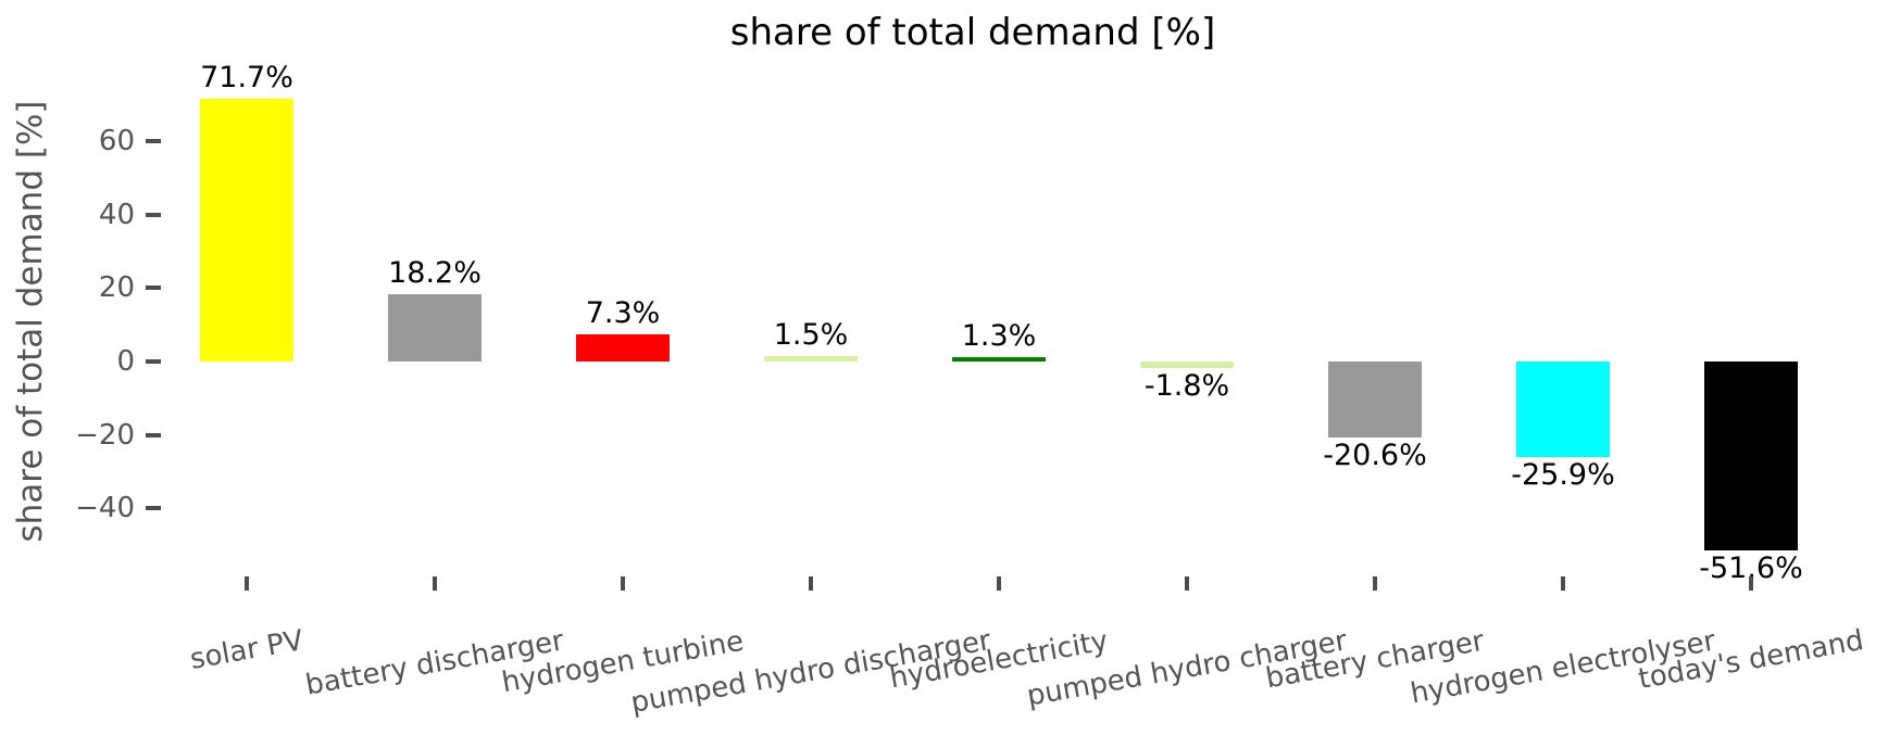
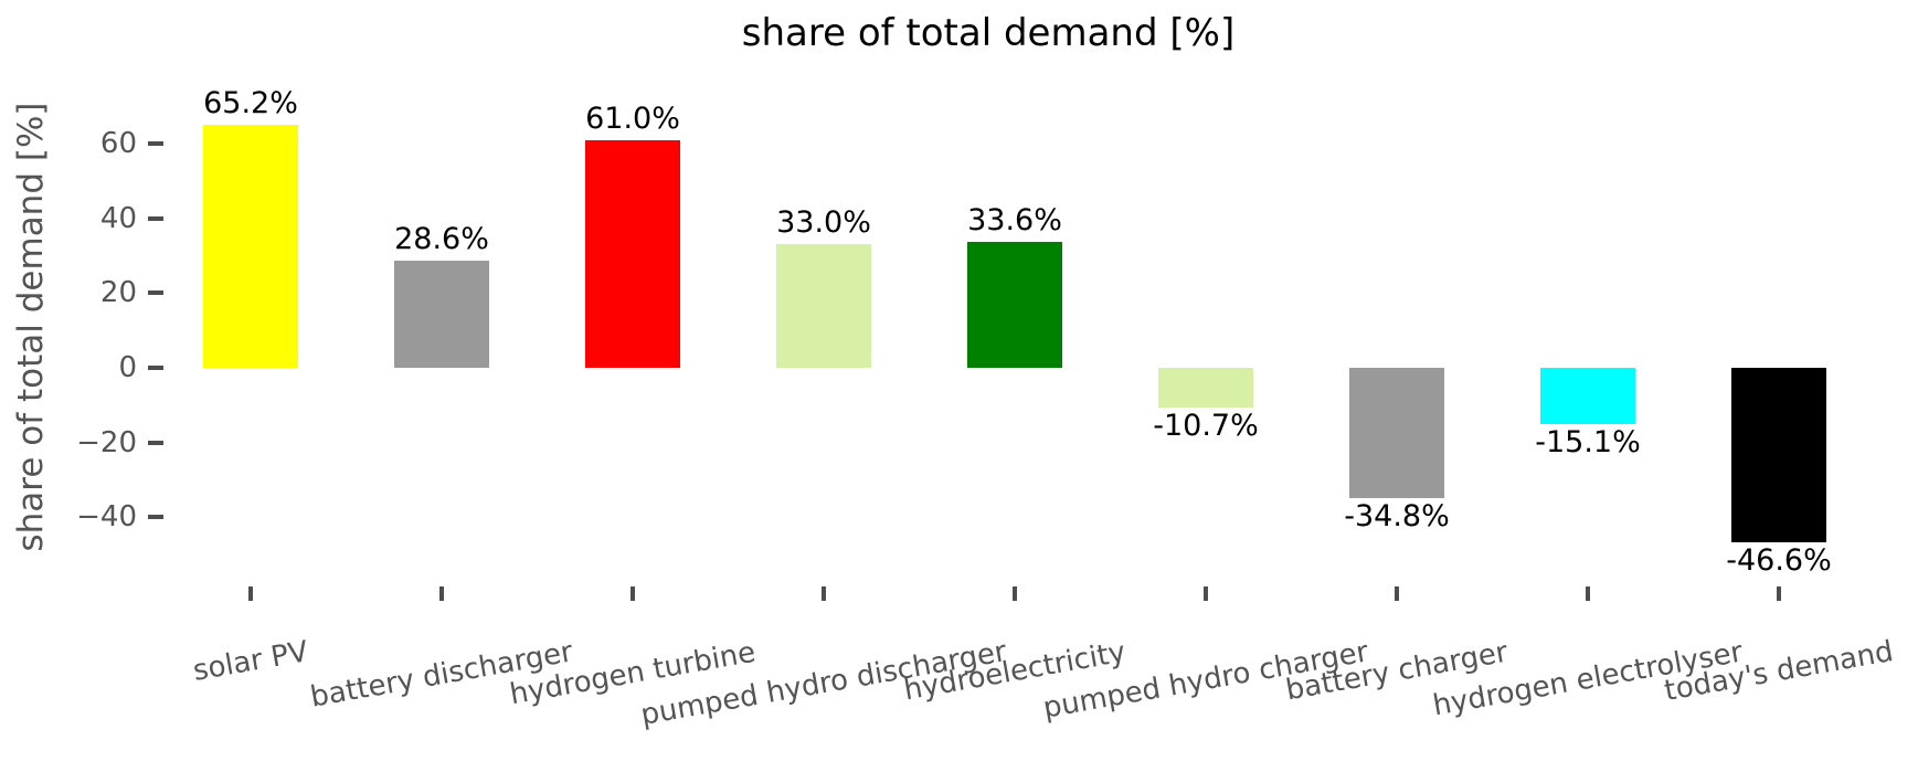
solar PV: 71.7% -> 65.2%
battery discharger: 18.2% -> 28.6%
hydrogen turbine: 7.3% -> 61.0%
pumped hydro discharger: 1.5% -> 33.0%
hydroelectricity: 1.3% -> 33.6%
pumped hydro charger: -1.8% -> -10.7%
battery charger: -20.6% -> -34.8%
hydrogen electrolyser: -25.9% -> -15.1%
today's demand: -51.6% -> -46.6%
